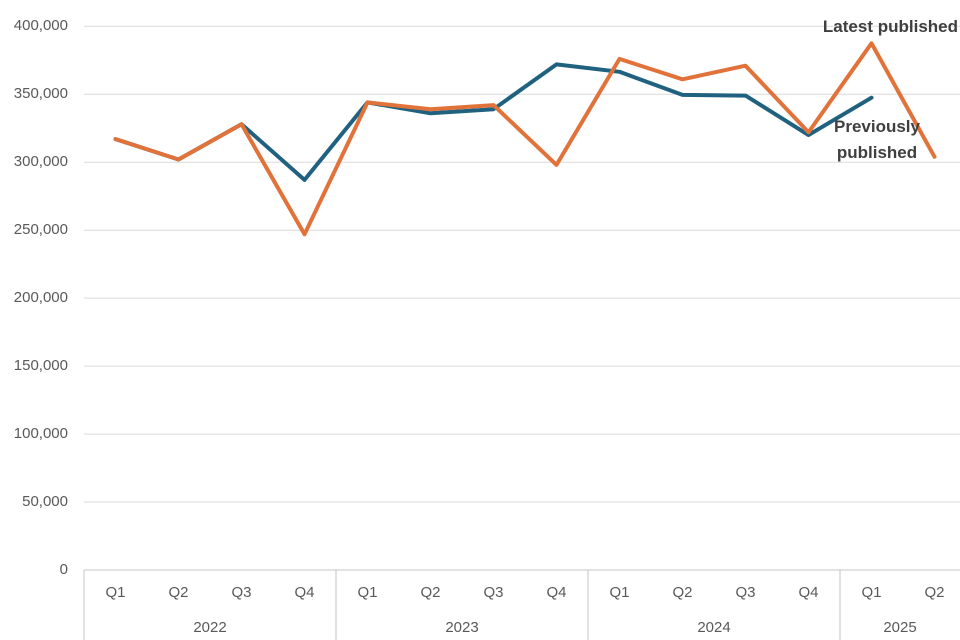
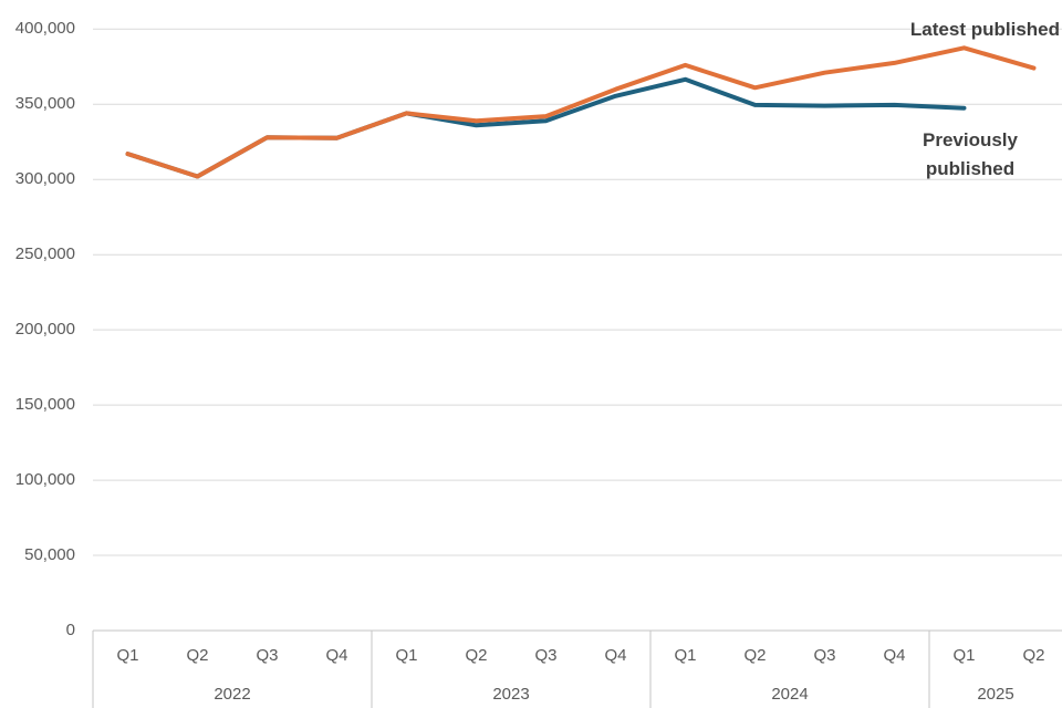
Latest published/Q4 2022: 247000 -> 328000
Previously published/Q4 2022: 287000 -> 328000
Latest published/Q4 2023: 298000 -> 360000
Previously published/Q4 2023: 372000 -> 356000
Latest published/Q4 2024: 322000 -> 378000
Previously published/Q4 2024: 320000 -> 350000
Latest published/Q2 2025: 304000 -> 374000
